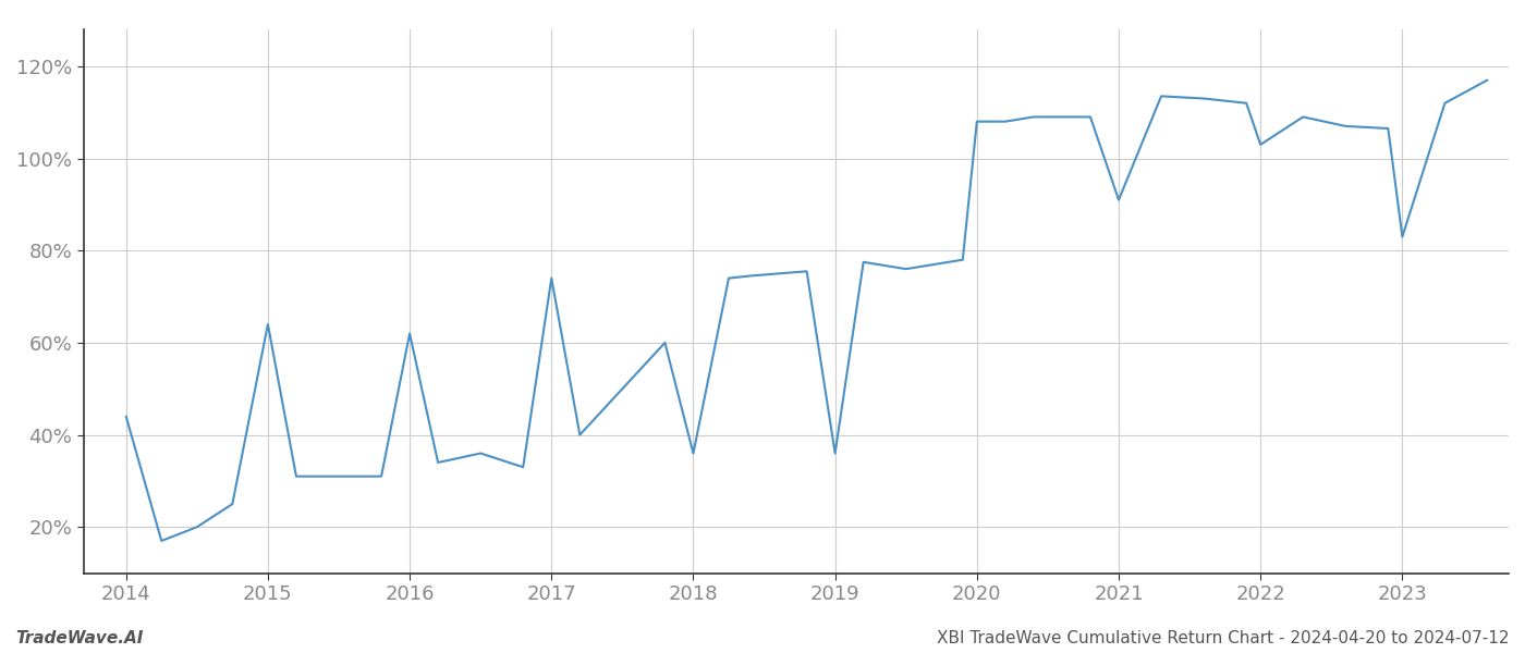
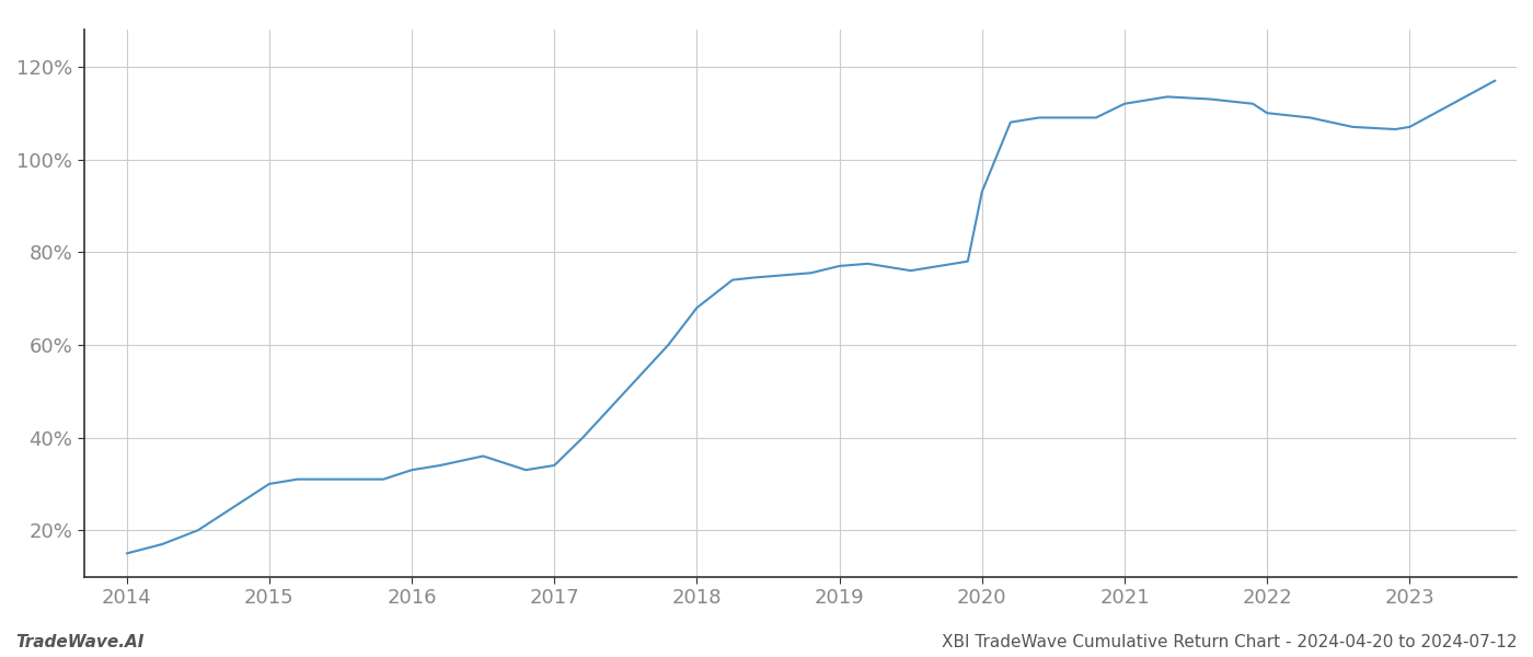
2014: 44.0% -> 15.0%
2015: 64.0% -> 30.0%
2016: 62.0% -> 33.0%
2017: 74.0% -> 34.0%
2018: 36.0% -> 68.0%
2019: 36.0% -> 77.0%
2020: 108.0% -> 93.0%
2021: 91.0% -> 112.0%
2022: 103.0% -> 110.0%
2023: 83.0% -> 107.0%
